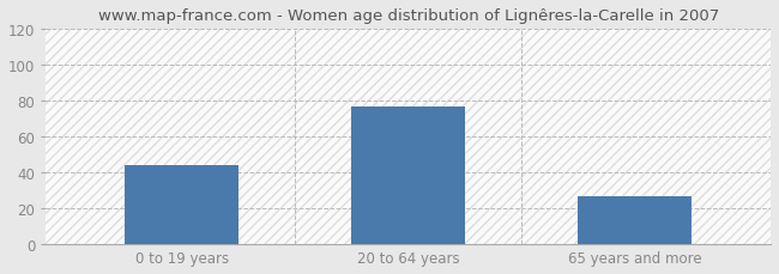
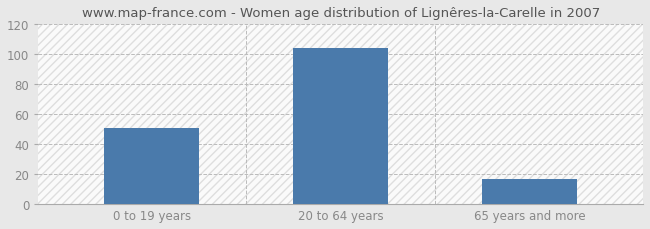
0 to 19 years: 44 -> 51
20 to 64 years: 77 -> 104
65 years and more: 27 -> 17
